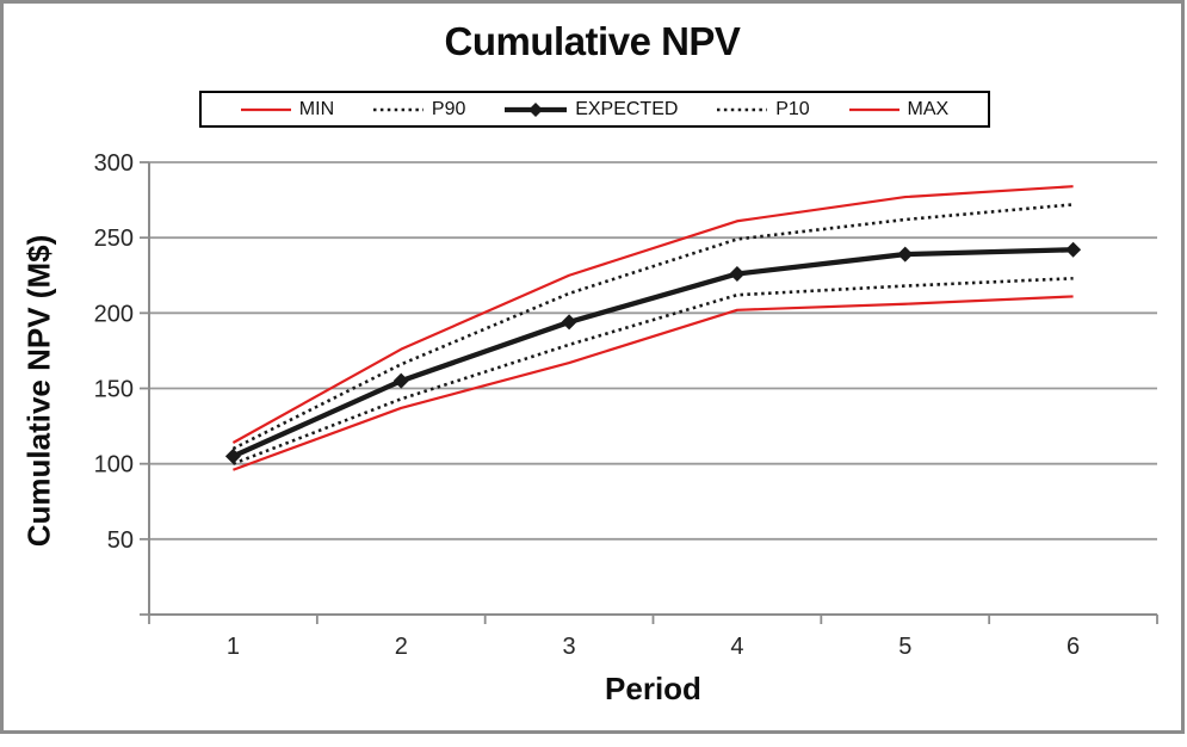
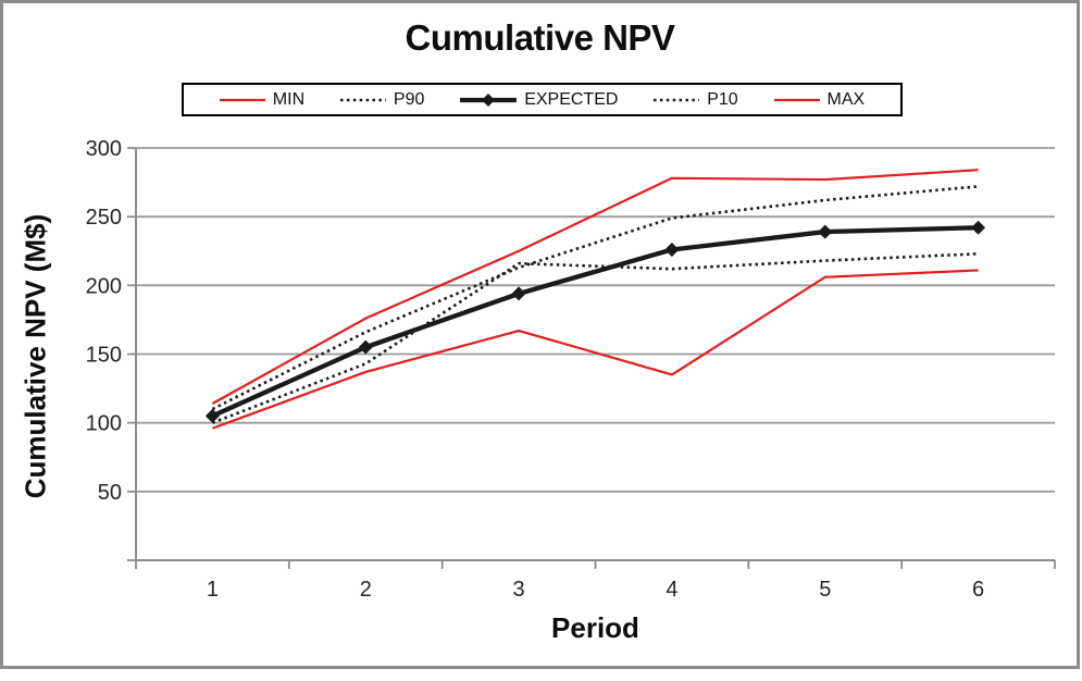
P10/3: 179 -> 216
MIN/4: 202 -> 135
MAX/4: 261 -> 278
